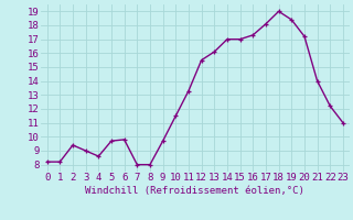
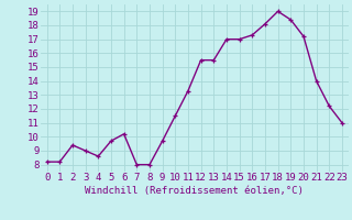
6: 9.8 -> 10.2
13: 16.1 -> 15.5
